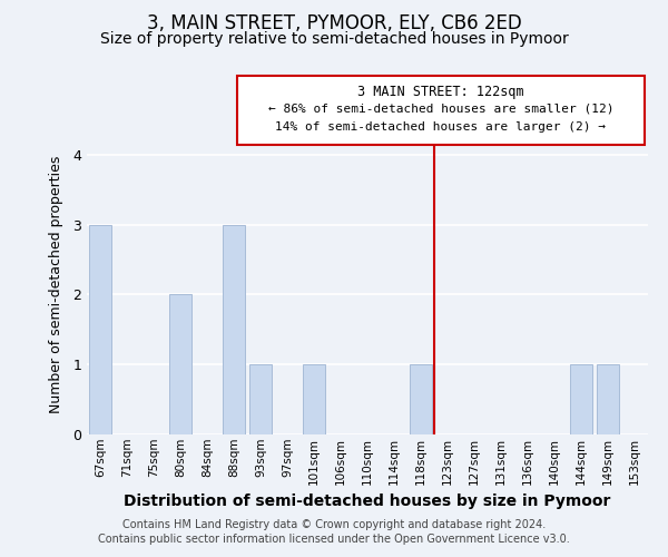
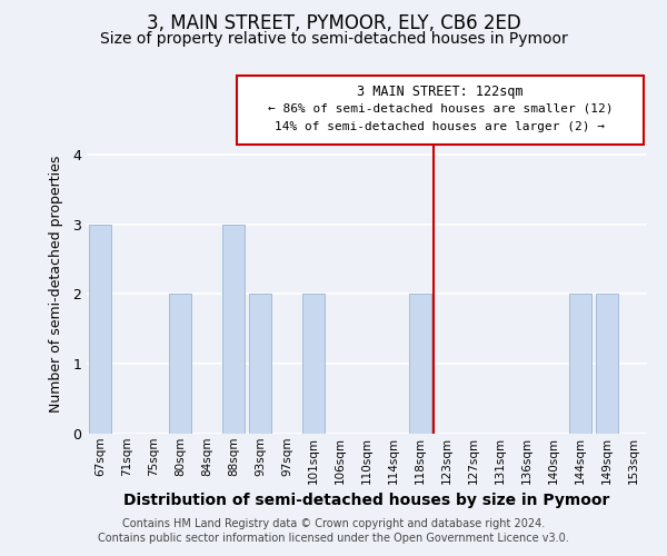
93sqm: 1 -> 2
101sqm: 1 -> 2
118sqm: 1 -> 2
144sqm: 1 -> 2
149sqm: 1 -> 2
